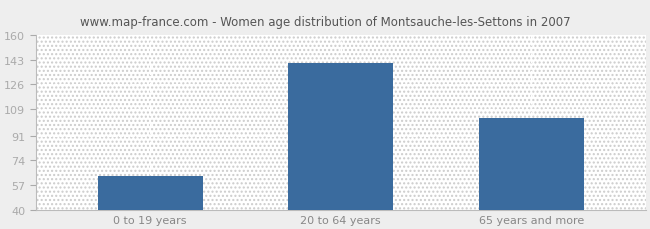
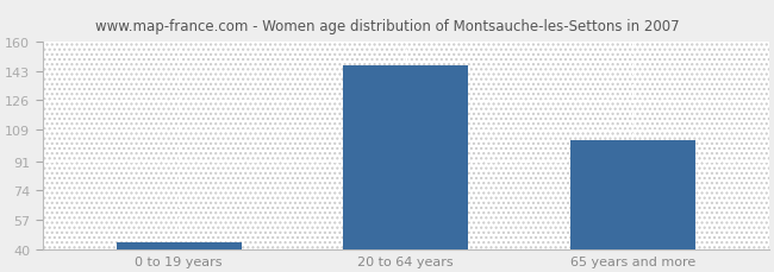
0 to 19 years: 63 -> 44
20 to 64 years: 141 -> 146
